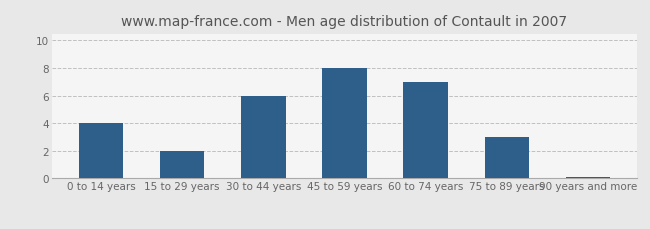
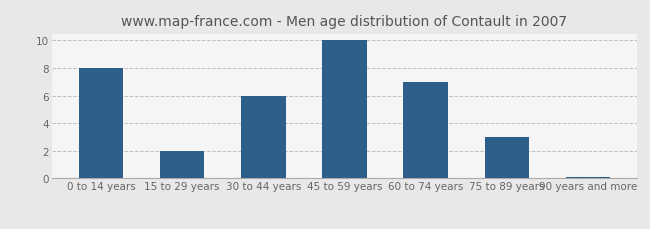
0 to 14 years: 4.0 -> 8.0
45 to 59 years: 8.0 -> 10.0
